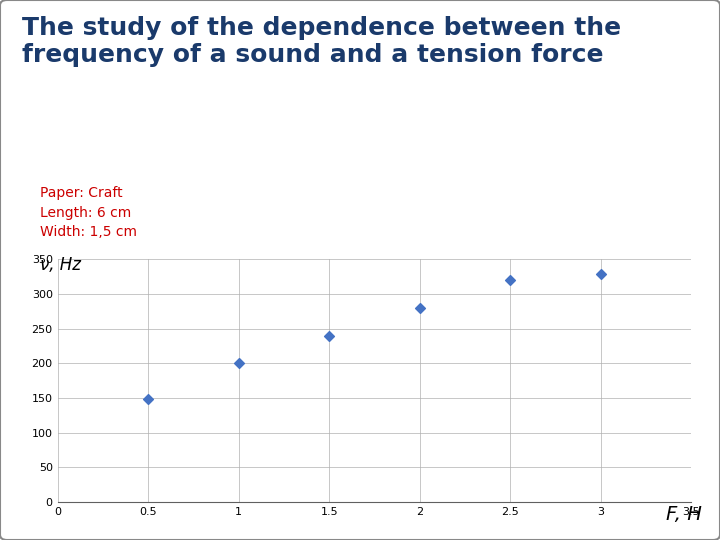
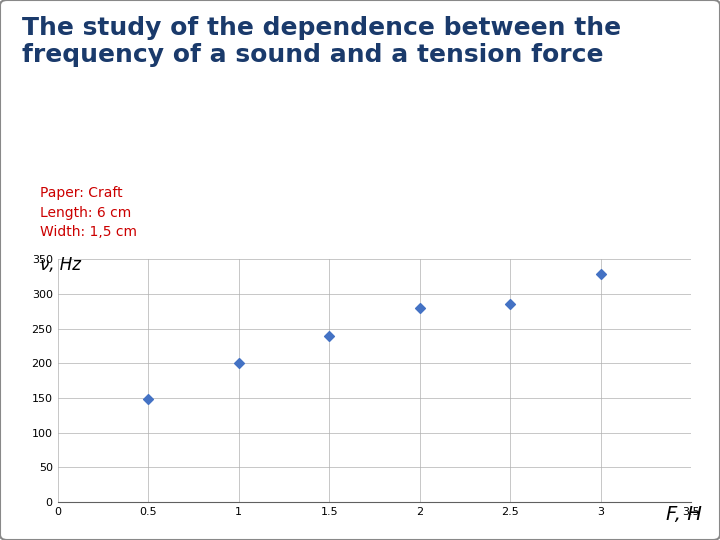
2.5: 320 -> 286
